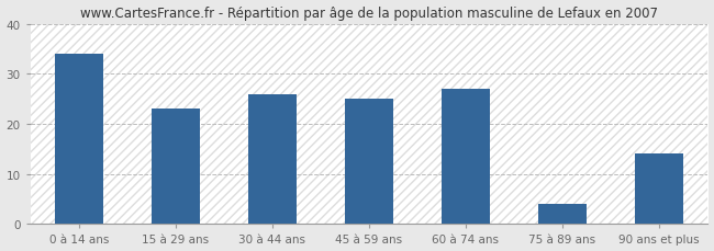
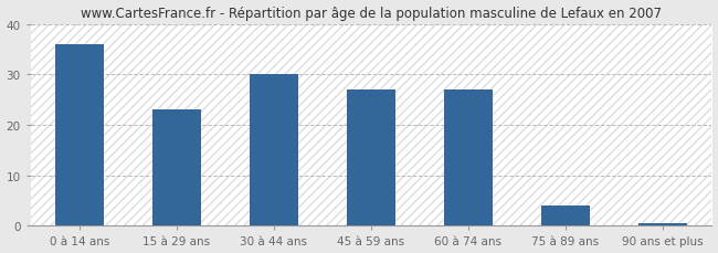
0 à 14 ans: 34.0 -> 36.0
30 à 44 ans: 26.0 -> 30.0
45 à 59 ans: 25.0 -> 27.0
90 ans et plus: 14.0 -> 0.5
